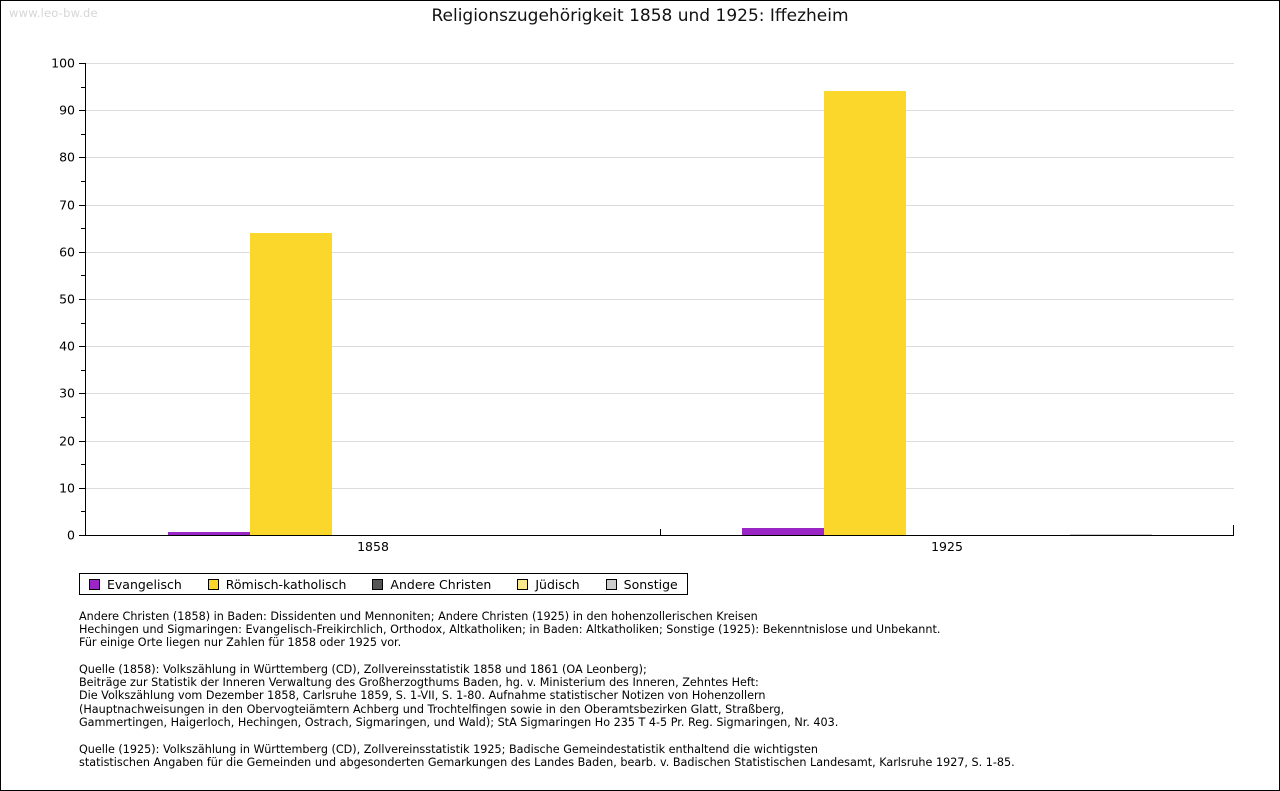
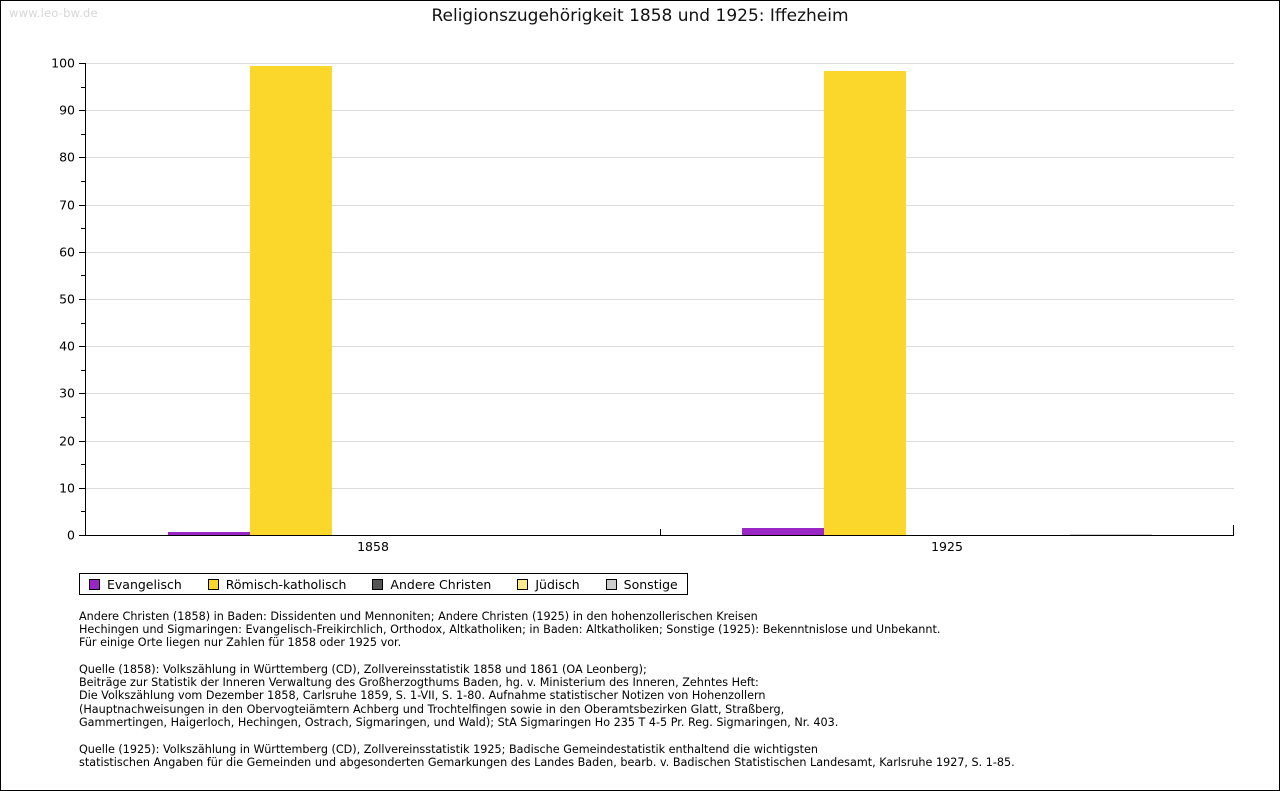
Römisch-katholisch/1858: 64 -> 99
Römisch-katholisch/1925: 94 -> 98
